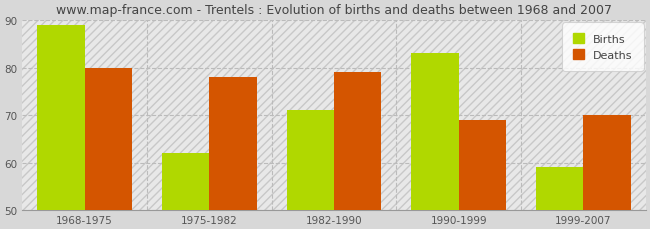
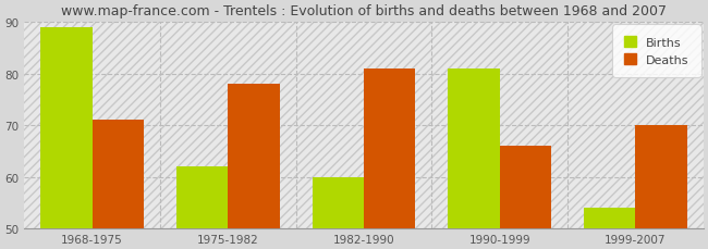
Deaths/1968-1975: 80 -> 71
Births/1982-1990: 71 -> 60
Deaths/1982-1990: 79 -> 81
Births/1990-1999: 83 -> 81
Deaths/1990-1999: 69 -> 66
Births/1999-2007: 59 -> 54
